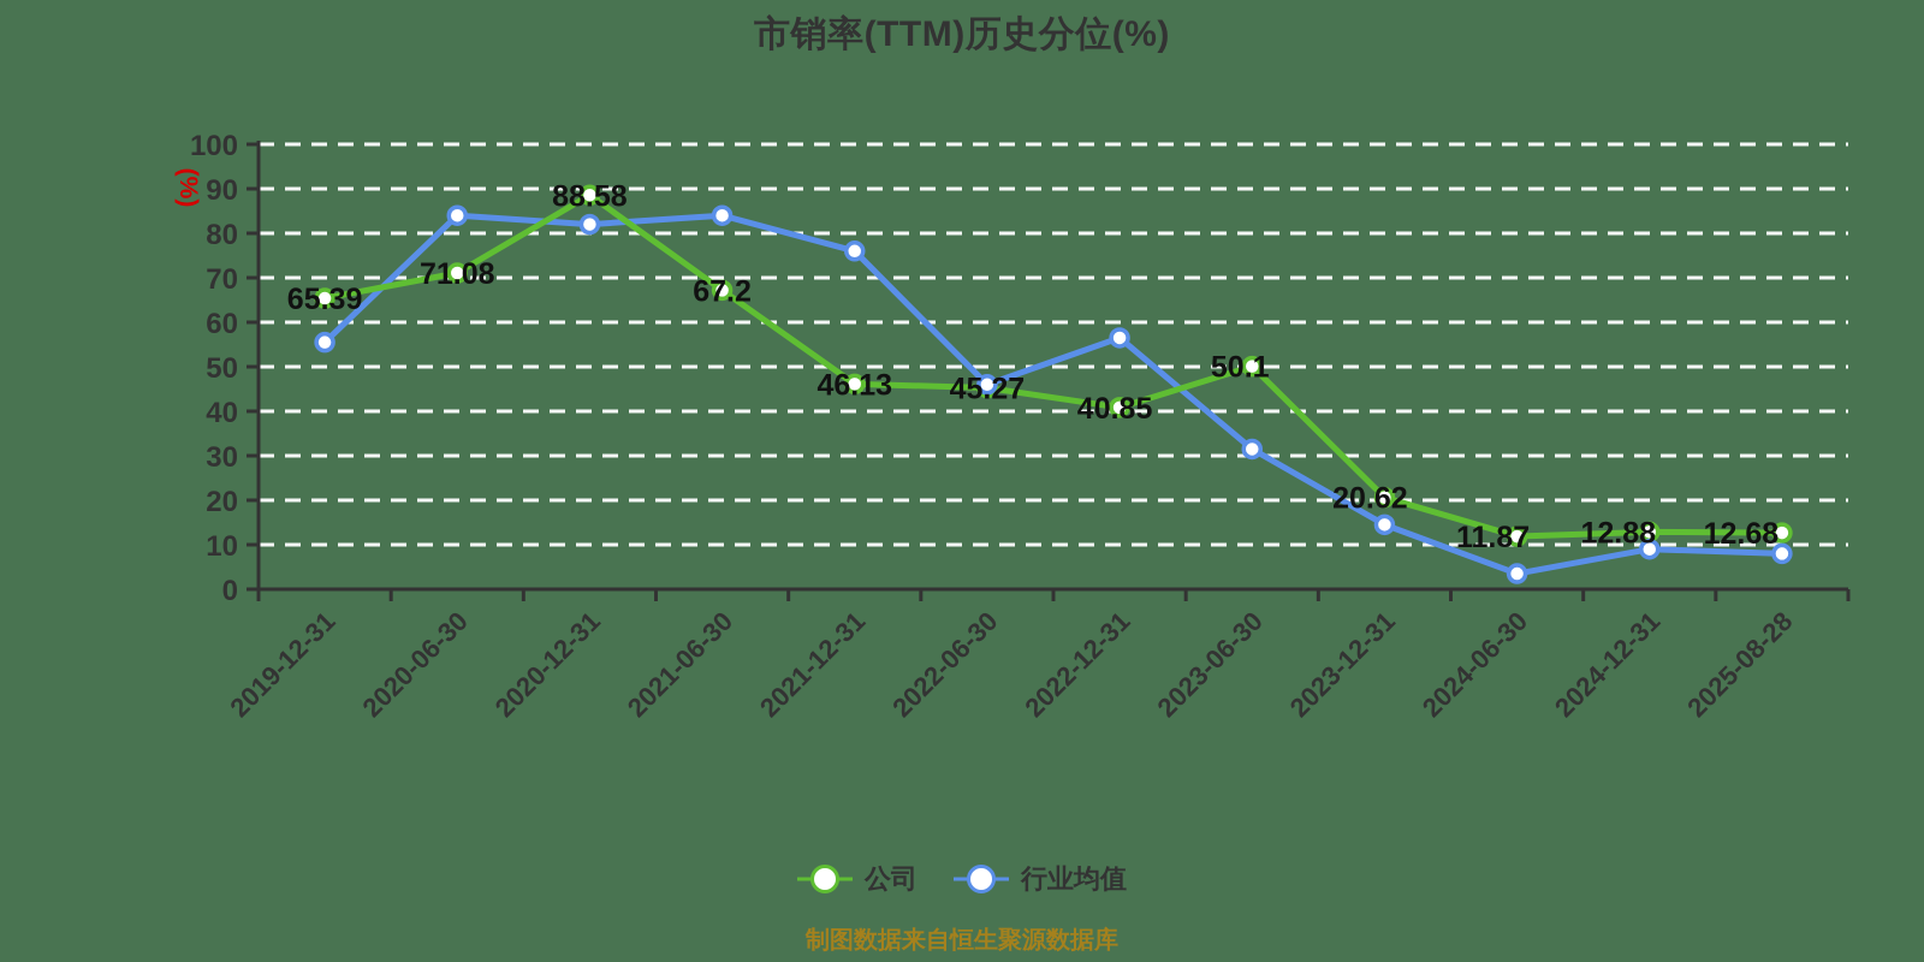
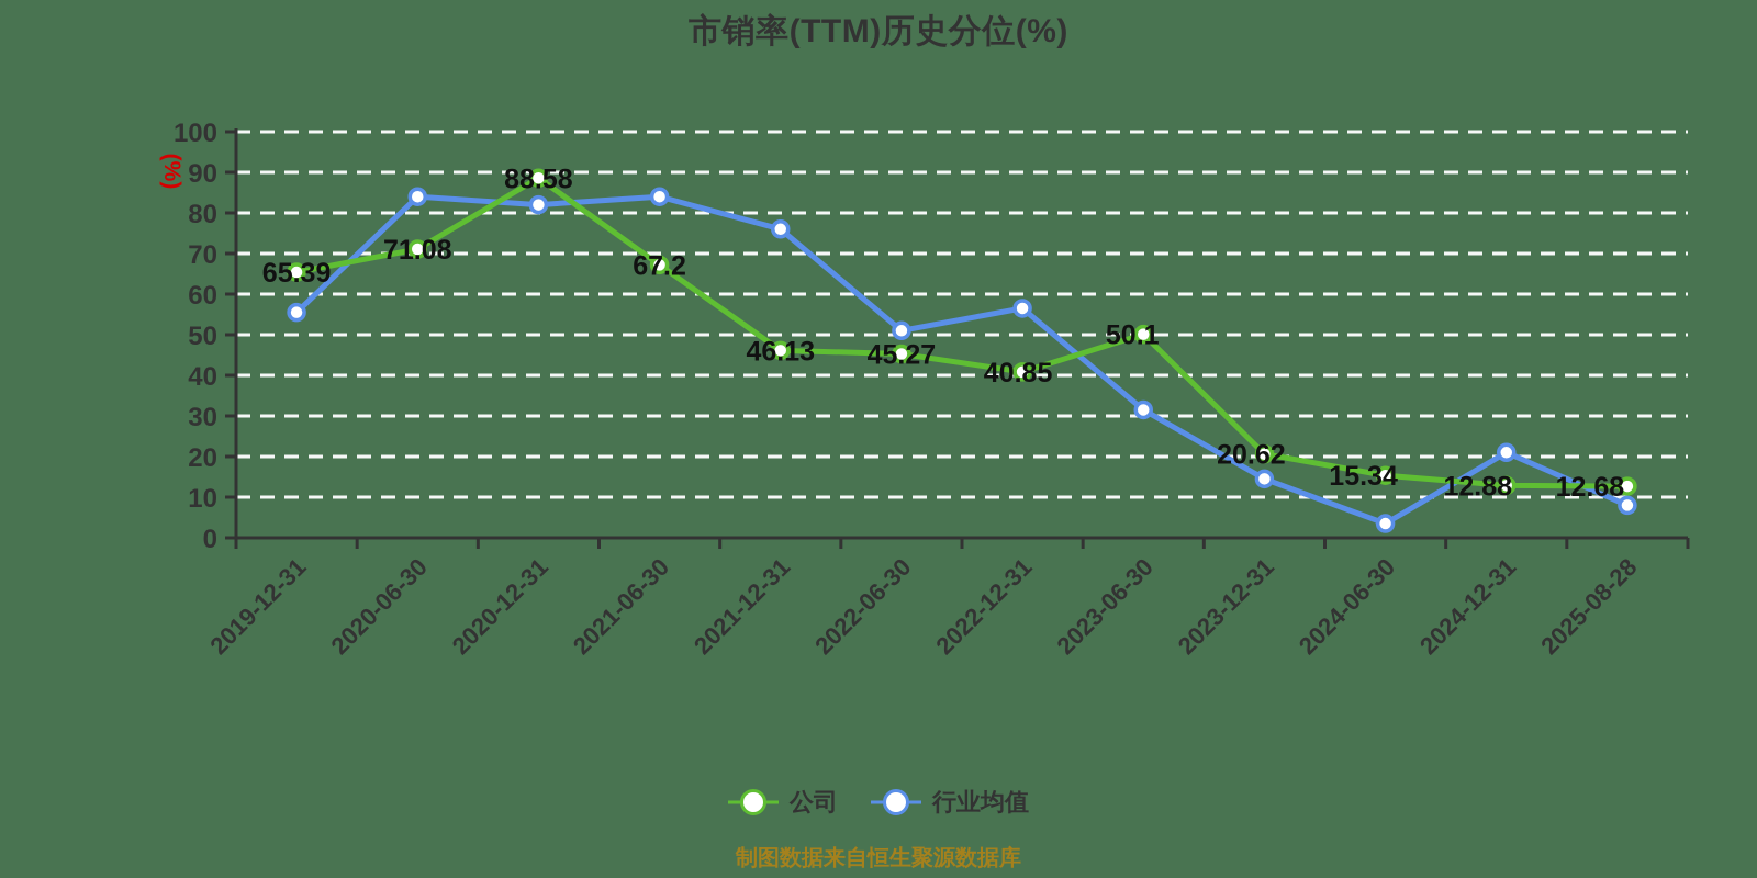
行业均值/2022-06-30: 46 -> 51
公司/2024-06-30: 11.87 -> 15.34
行业均值/2024-12-31: 9 -> 21
